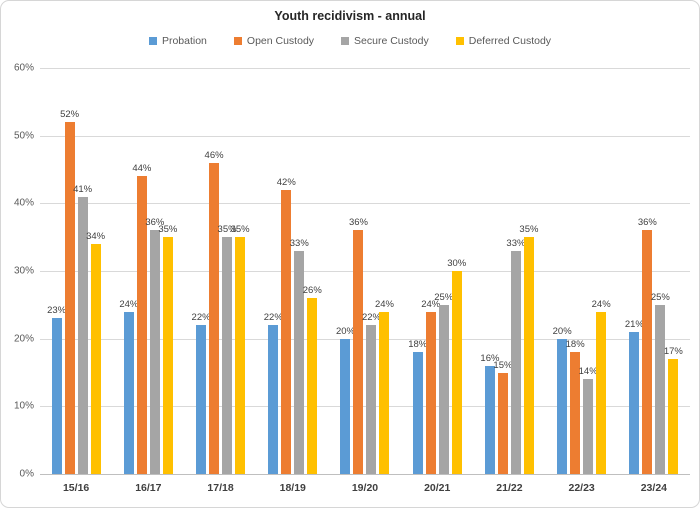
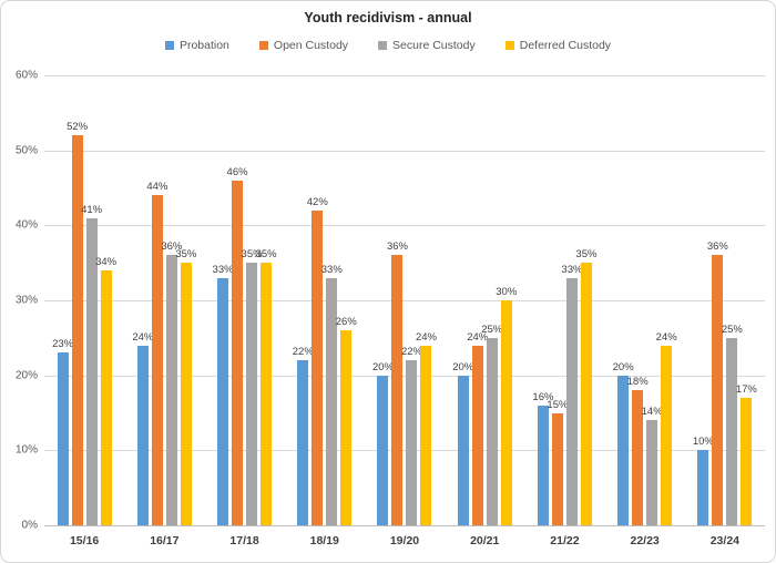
Probation/17/18: 22% -> 33%
Probation/20/21: 18% -> 20%
Probation/23/24: 21% -> 10%
